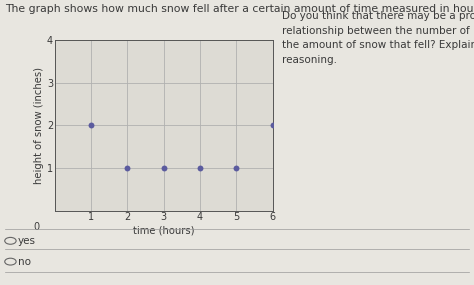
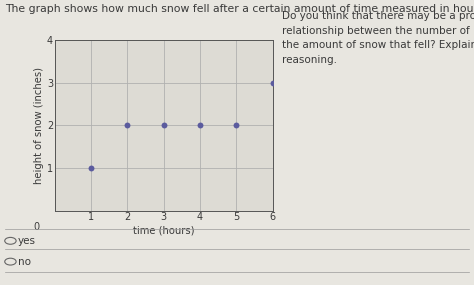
1: 2 -> 1
2: 1 -> 2
3: 1 -> 2
4: 1 -> 2
5: 1 -> 2
6: 2 -> 3
